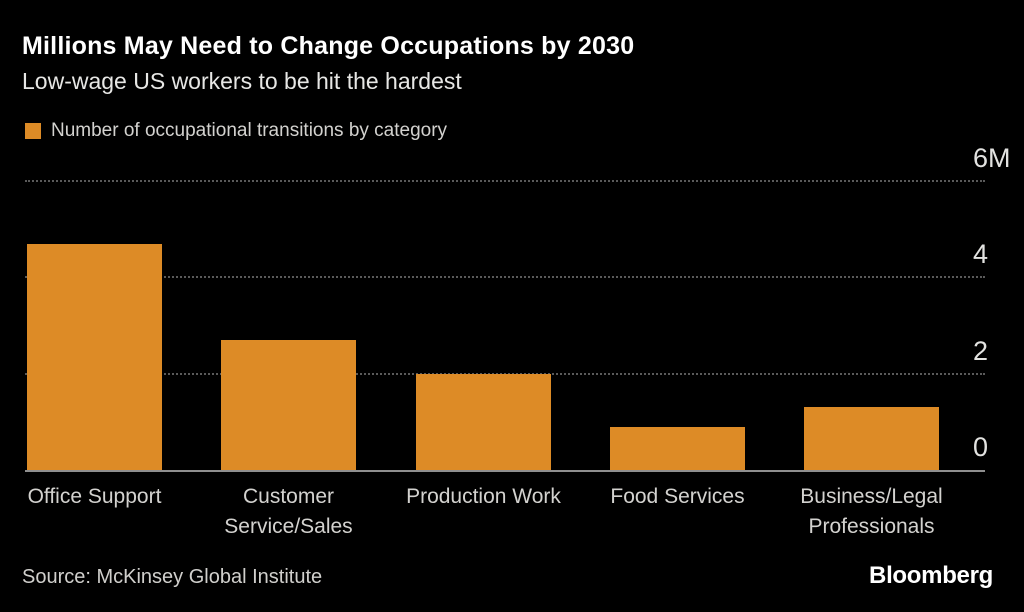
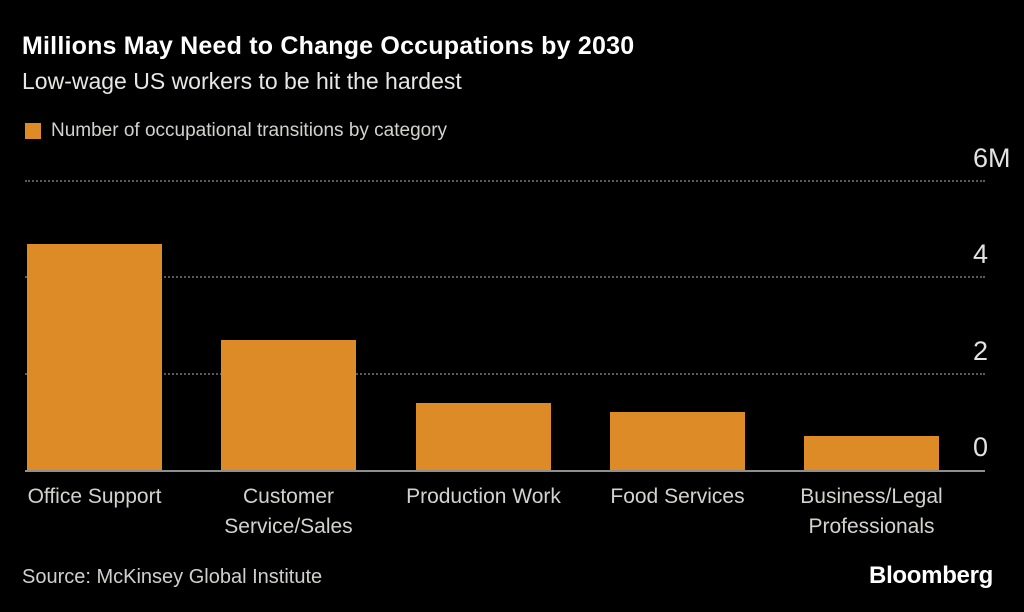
Production Work: 2.0M -> 1.4M
Food Services: 0.9M -> 1.2M
Business/Legal Professionals: 1.3M -> 0.7M
